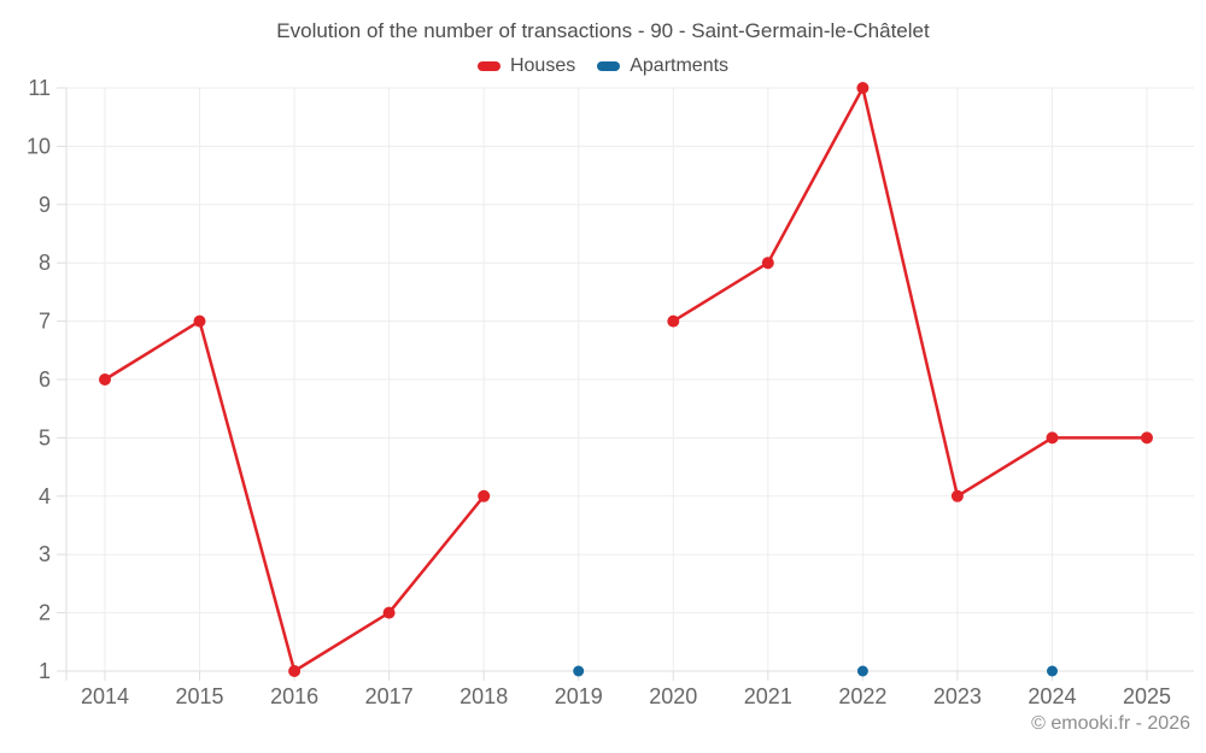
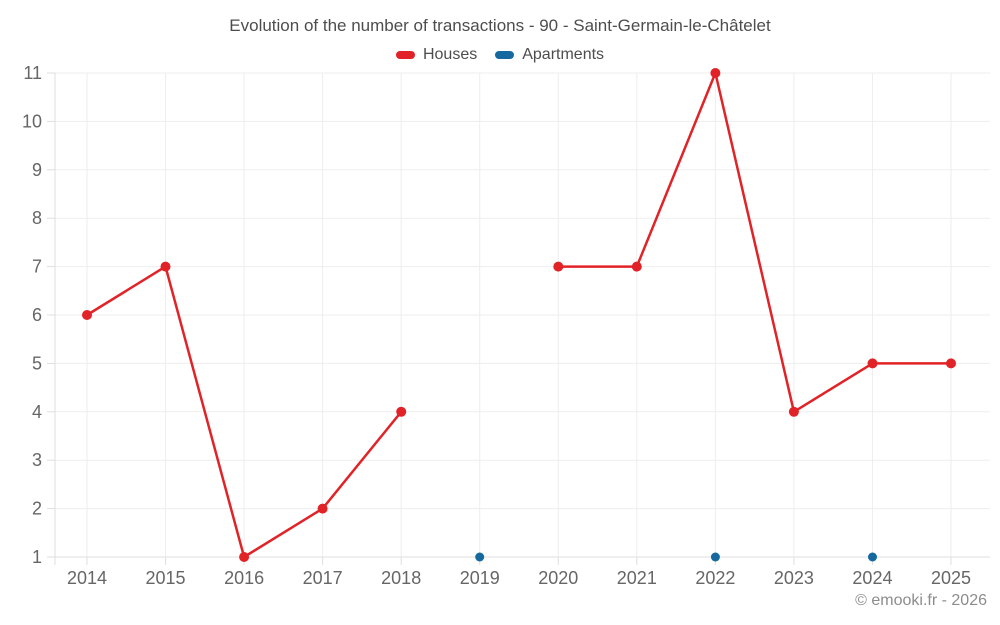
Houses/2021: 8 -> 7
